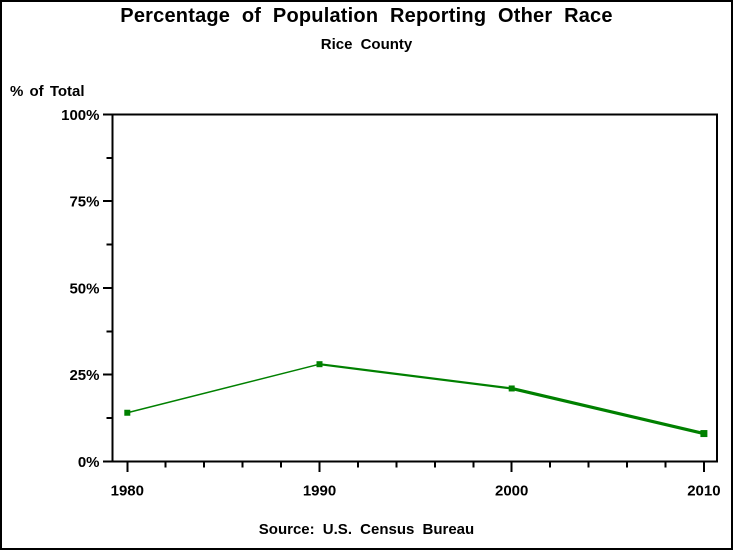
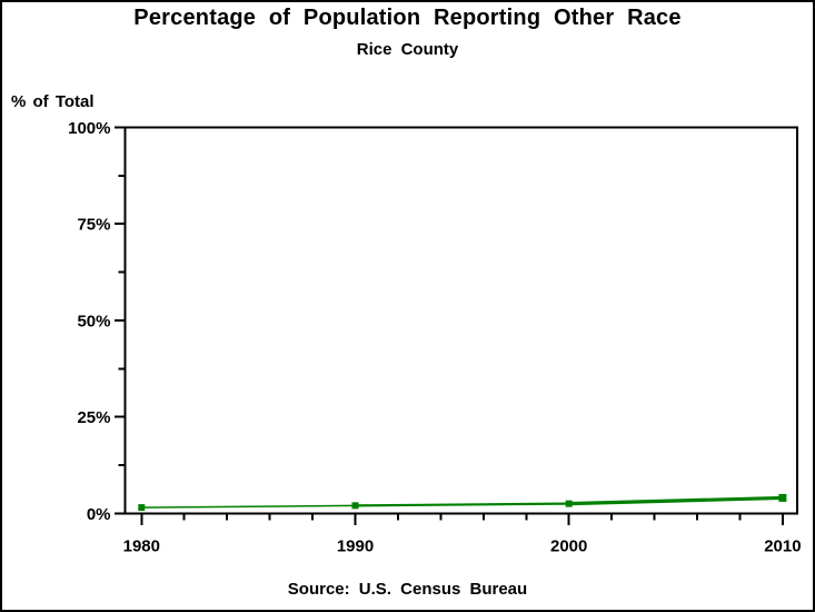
1980: 14% -> 2%
1990: 28% -> 2%
2000: 21% -> 2%
2010: 8% -> 4%
